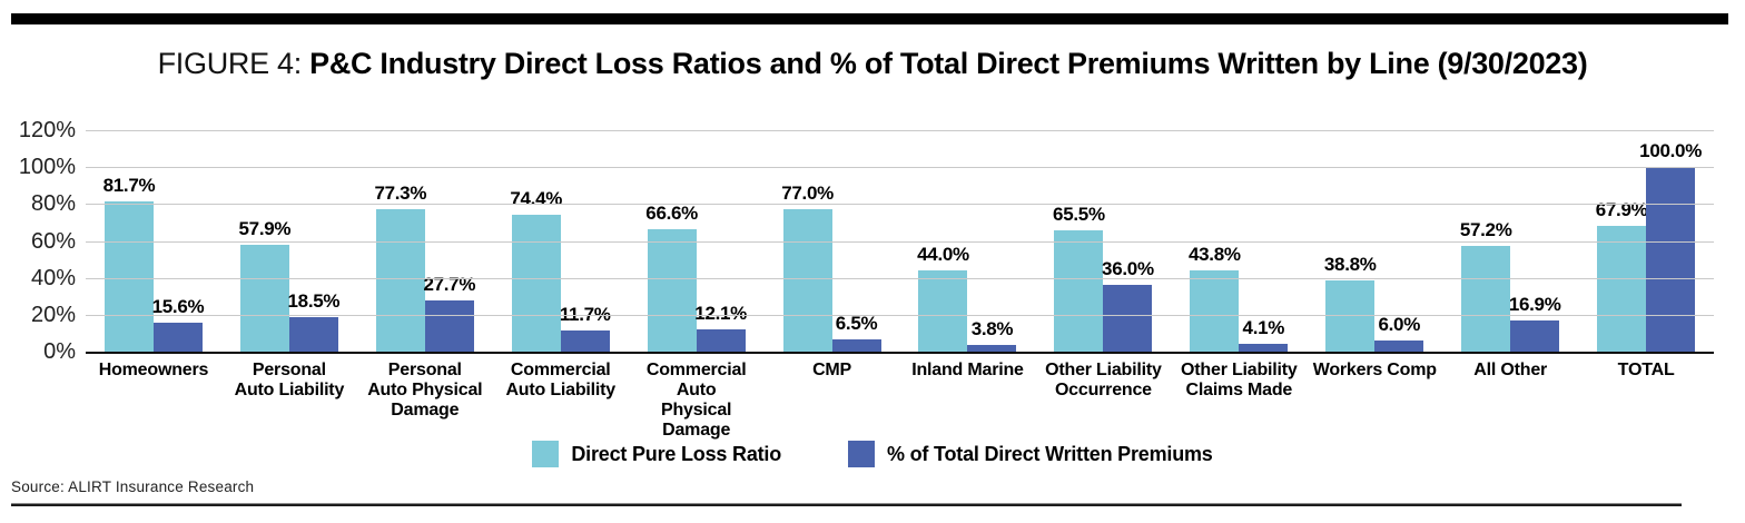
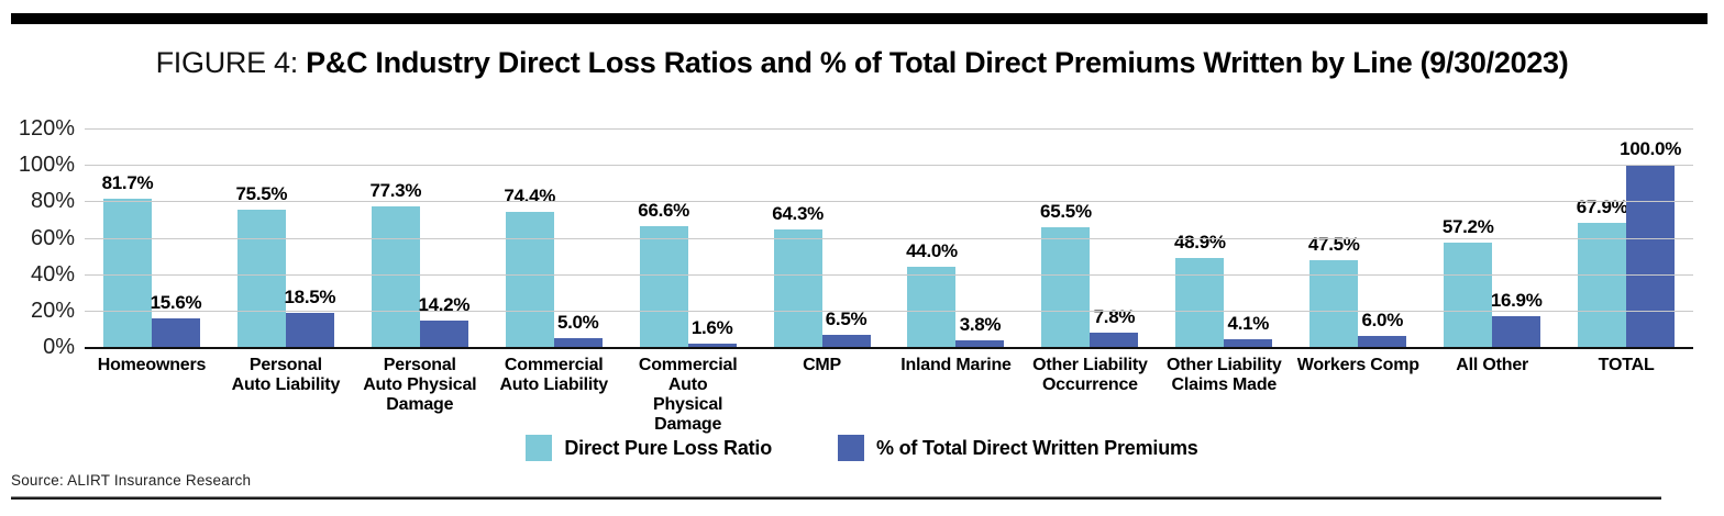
Direct Pure Loss Ratio/Personal Auto Liability: 57.9% -> 75.5%
% of Total Direct Written Premiums/Personal Auto Physical Damage: 27.7% -> 14.2%
% of Total Direct Written Premiums/Commercial Auto Liability: 11.7% -> 5.0%
% of Total Direct Written Premiums/Commercial Auto Physical Damage: 12.1% -> 1.6%
Direct Pure Loss Ratio/CMP: 77.0% -> 64.3%
% of Total Direct Written Premiums/Other Liability Occurrence: 36.0% -> 7.8%
Direct Pure Loss Ratio/Other Liability Claims Made: 43.8% -> 48.9%
Direct Pure Loss Ratio/Workers Comp: 38.8% -> 47.5%
